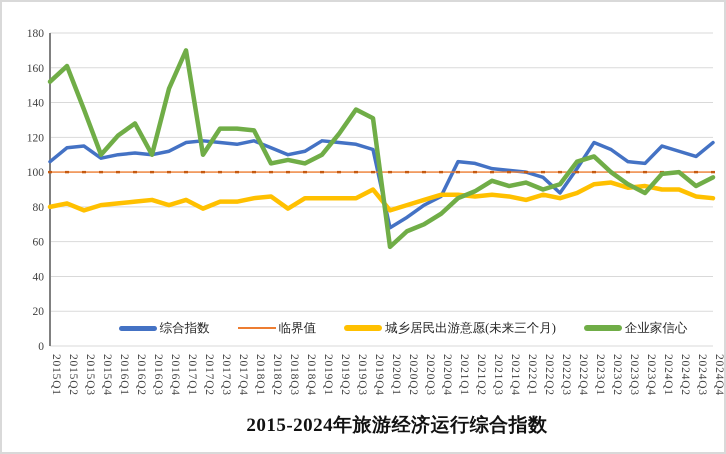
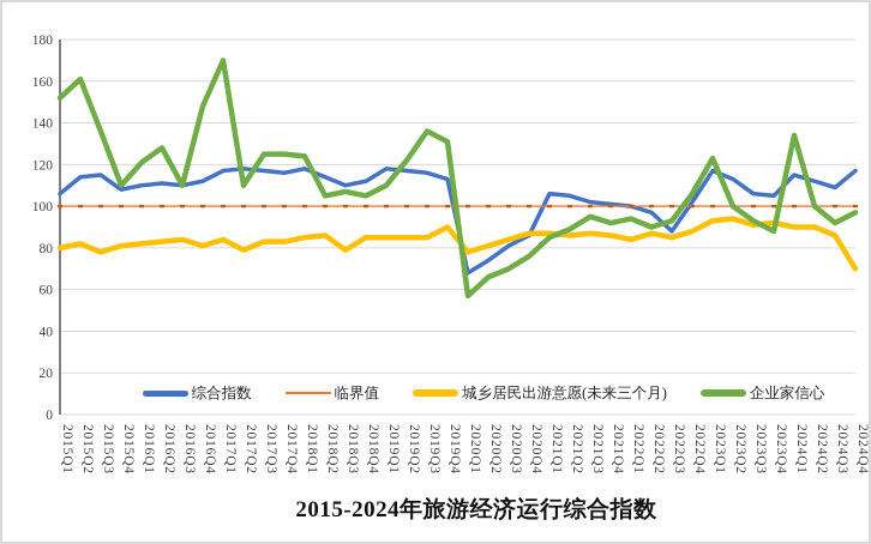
企业家信心/2023Q1: 109 -> 123
企业家信心/2024Q1: 99 -> 134
城乡居民出游意愿(未来三个月)/2024Q4: 85 -> 70
